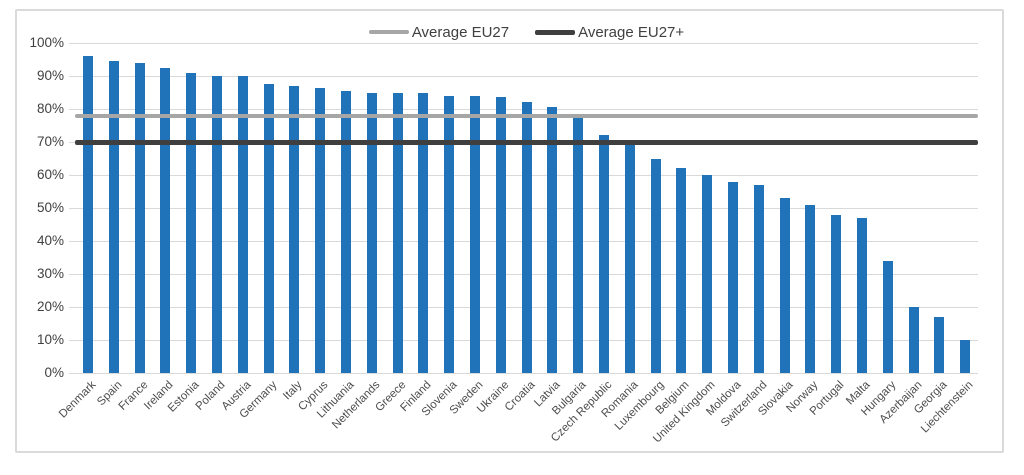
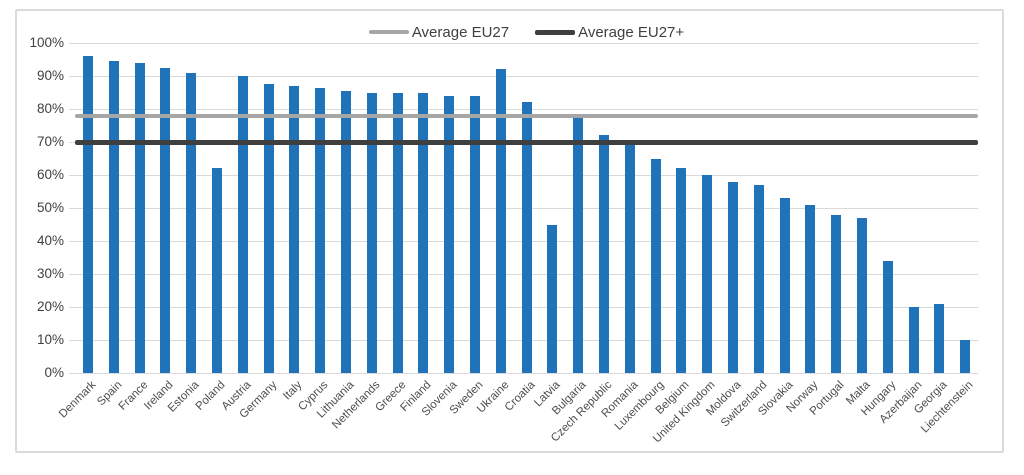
Poland: 90% -> 62%
Ukraine: 84% -> 92%
Latvia: 80% -> 45%
Georgia: 17% -> 21%
